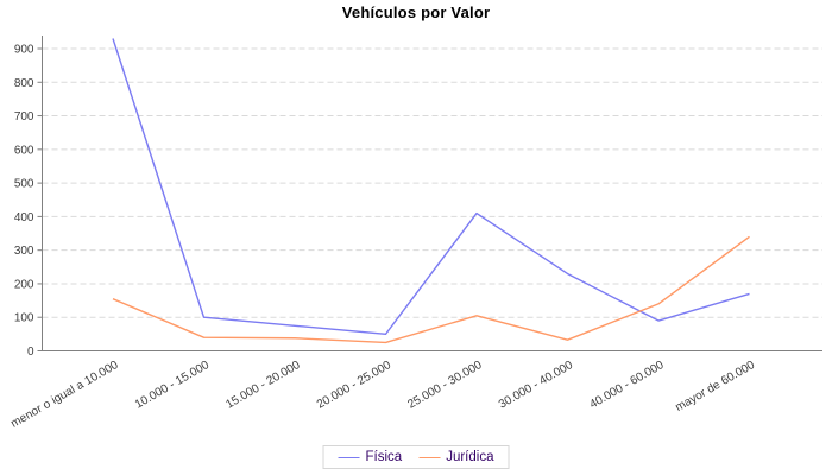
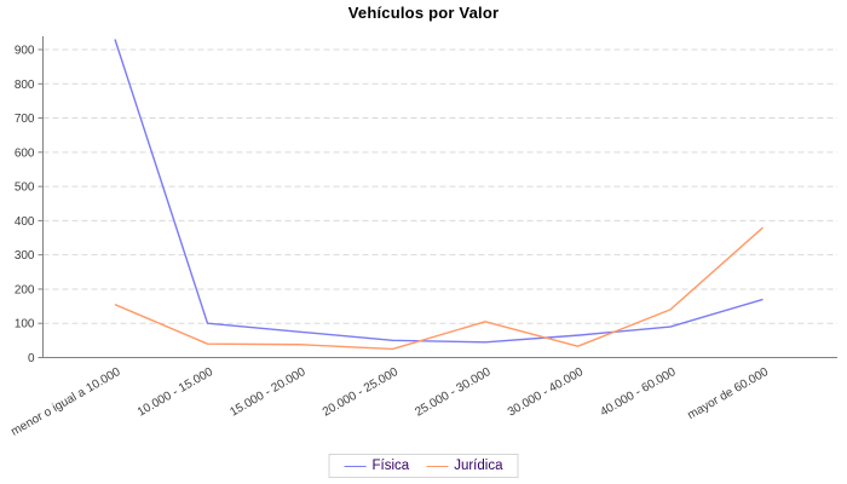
Física/25.000 - 30.000: 410 -> 40
Física/30.000 - 40.000: 230 -> 60
Jurídica/mayor de 60.000: 340 -> 380
